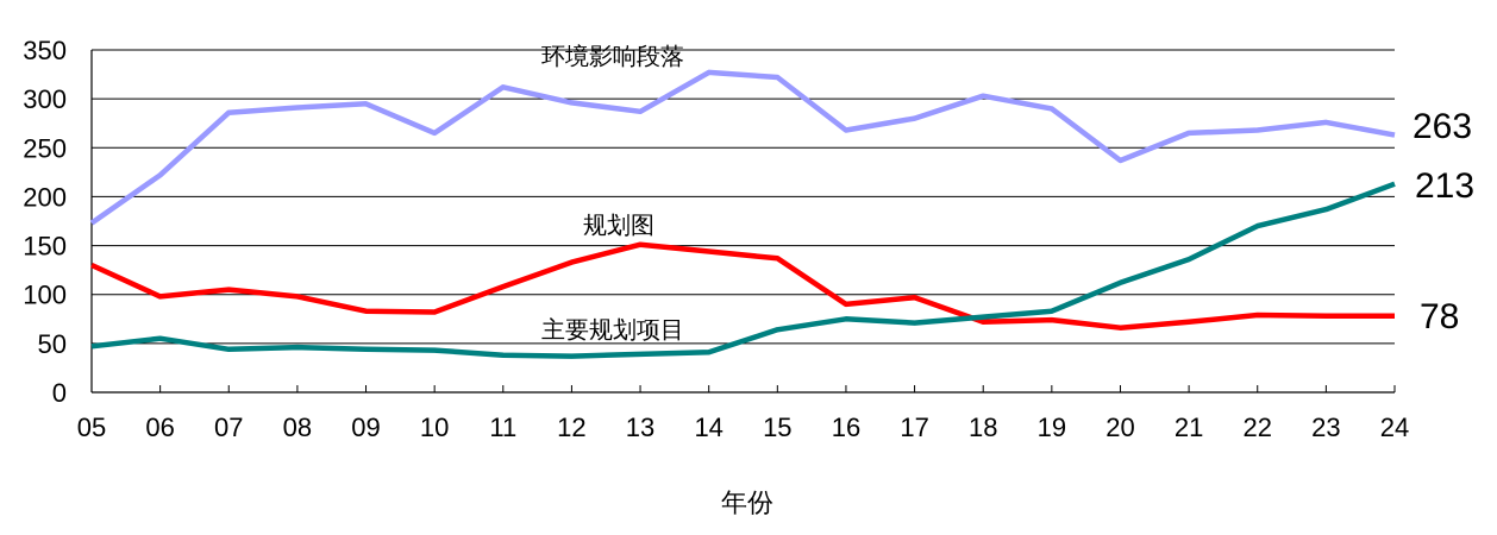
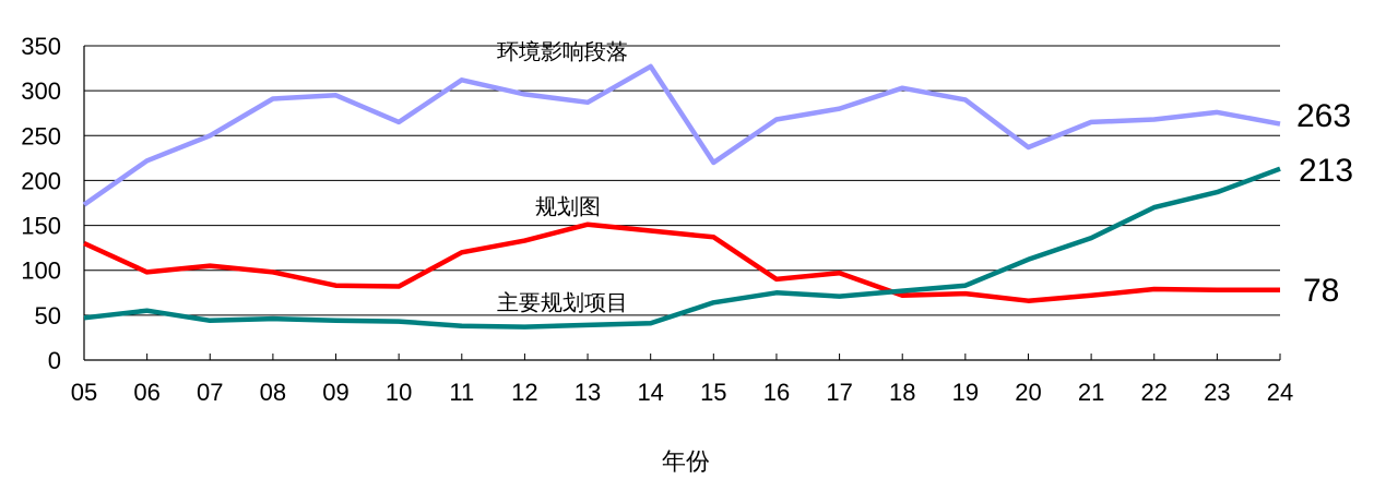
环境影响段落/07: 290 -> 250
规划图/11: 110 -> 120
环境影响段落/15: 320 -> 220
